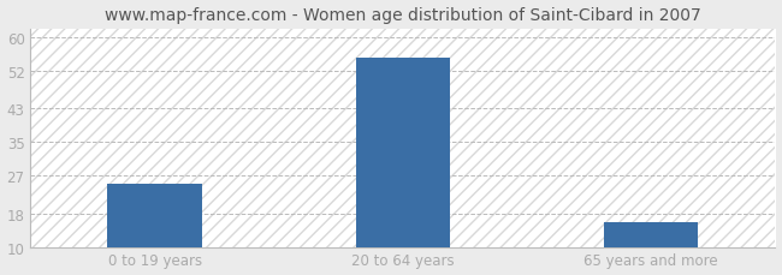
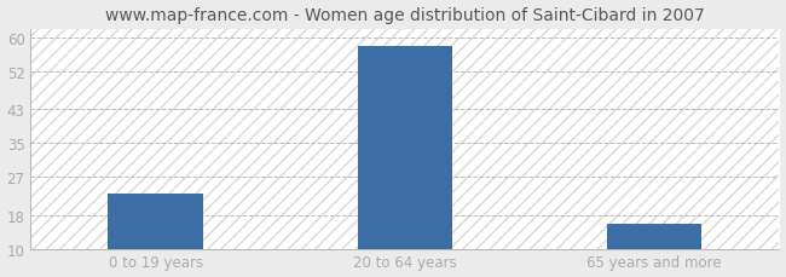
0 to 19 years: 25 -> 23
20 to 64 years: 55 -> 58
